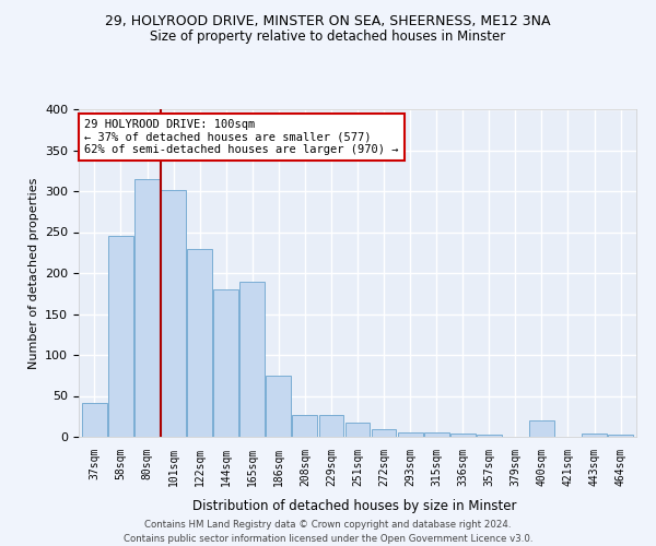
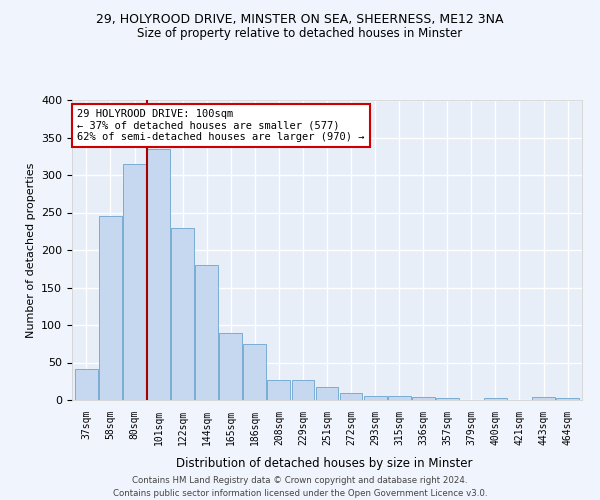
101sqm: 302 -> 335
165sqm: 190 -> 90
400sqm: 20 -> 3
